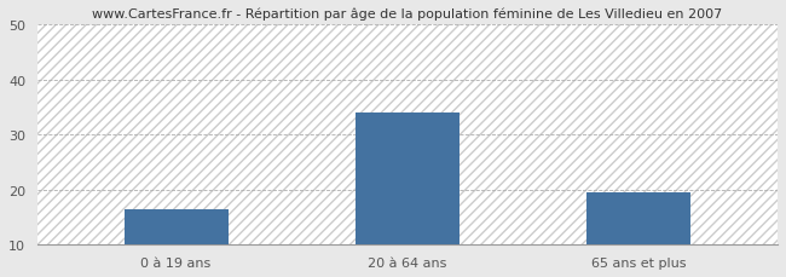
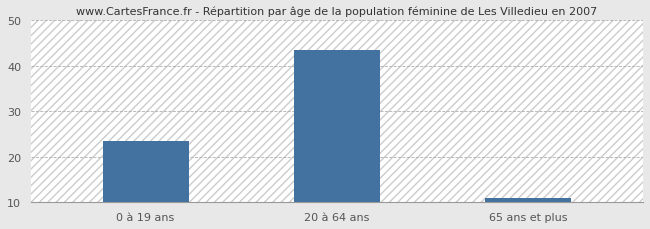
0 à 19 ans: 16.5 -> 23.5
20 à 64 ans: 34.0 -> 43.5
65 ans et plus: 19.5 -> 11.0
